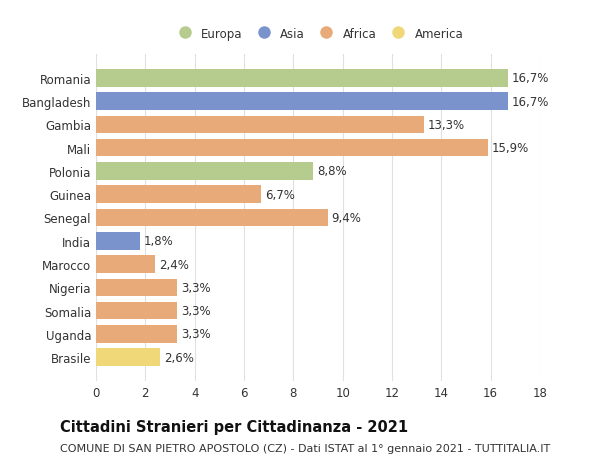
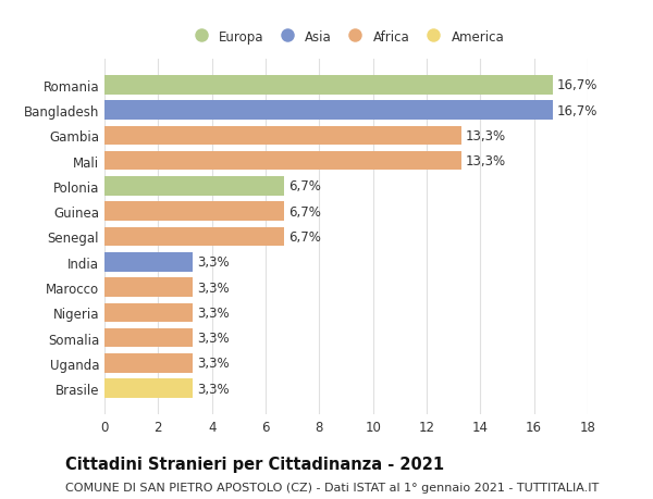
Mali: 15,9% -> 13,3%
Polonia: 8,8% -> 6,7%
Senegal: 9,4% -> 6,7%
India: 1,8% -> 3,3%
Marocco: 2,4% -> 3,3%
Brasile: 2,6% -> 3,3%
